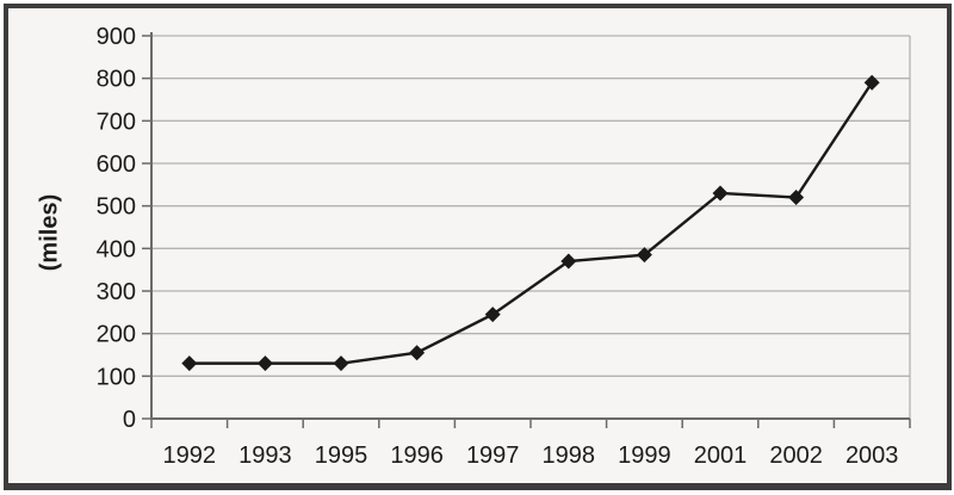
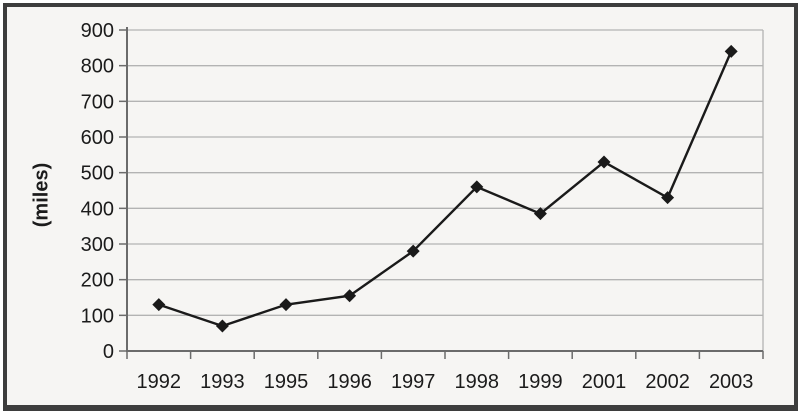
1993: 130 -> 70
1997: 240 -> 280
1998: 370 -> 460
2002: 520 -> 430
2003: 790 -> 840
